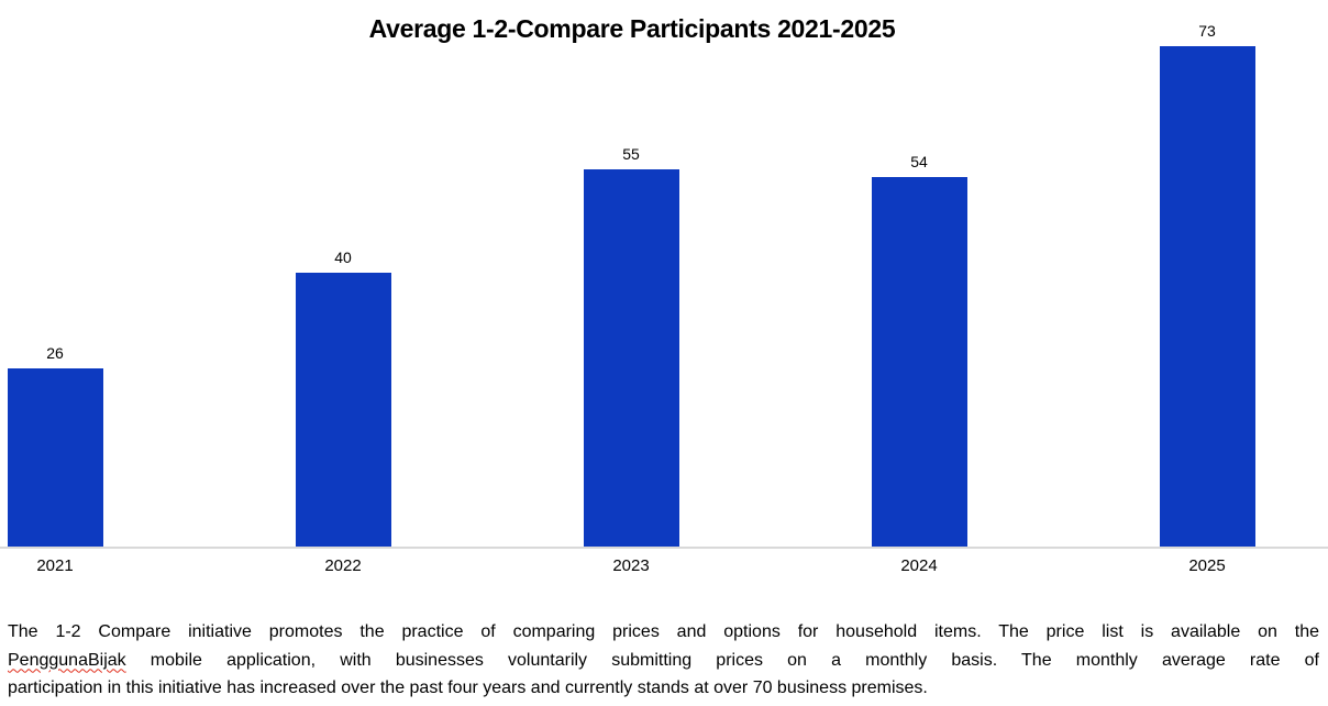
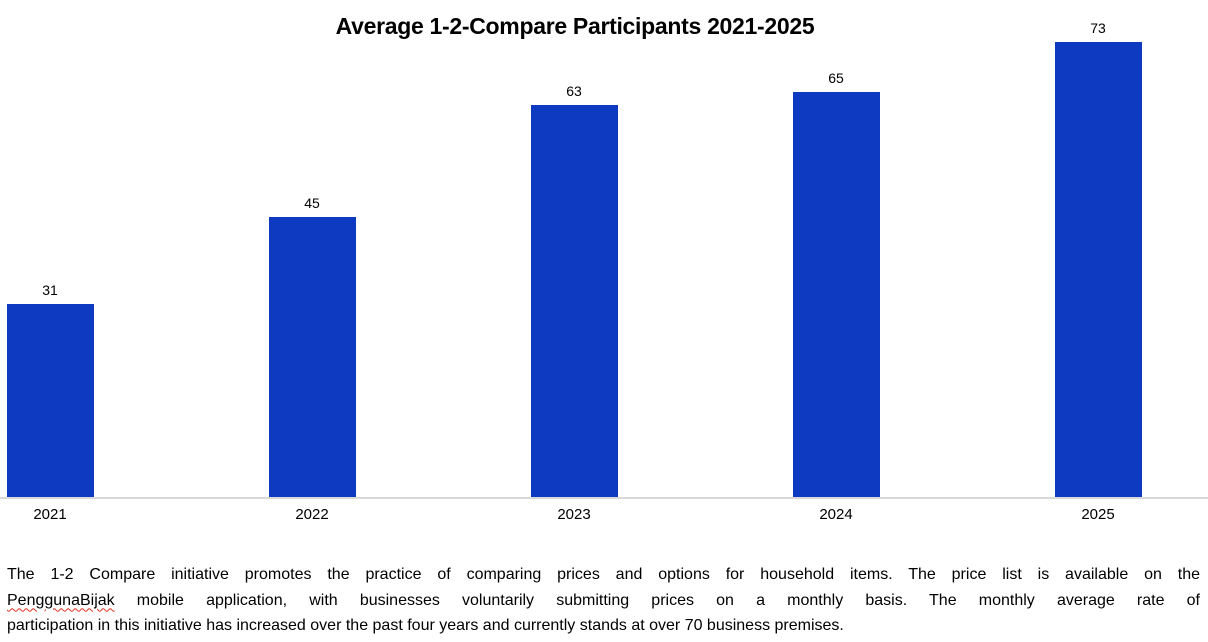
2021: 26 -> 31
2022: 40 -> 45
2023: 55 -> 63
2024: 54 -> 65
